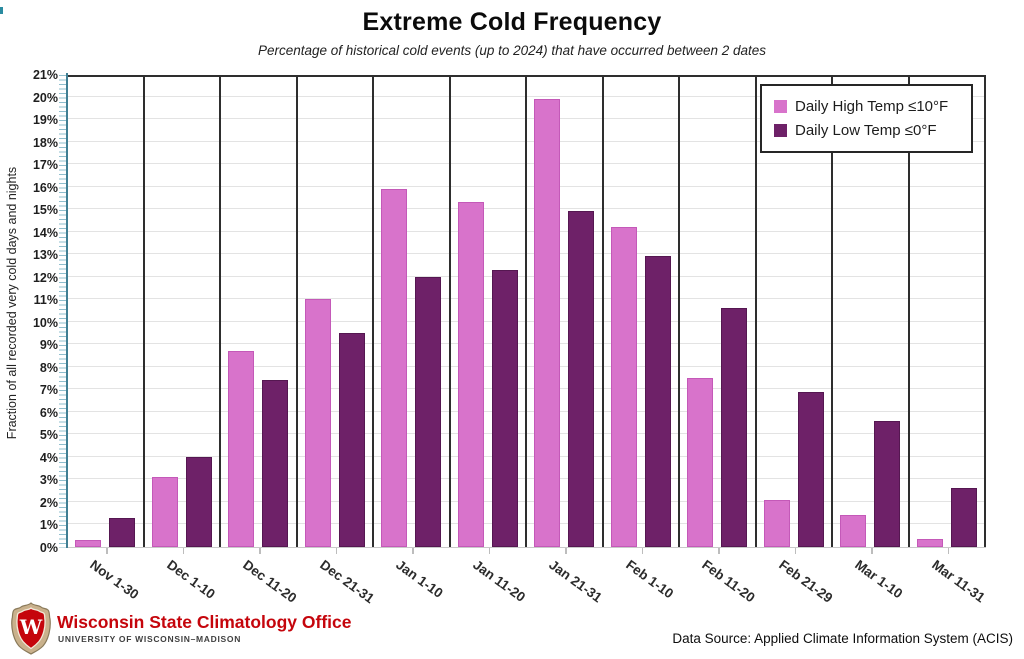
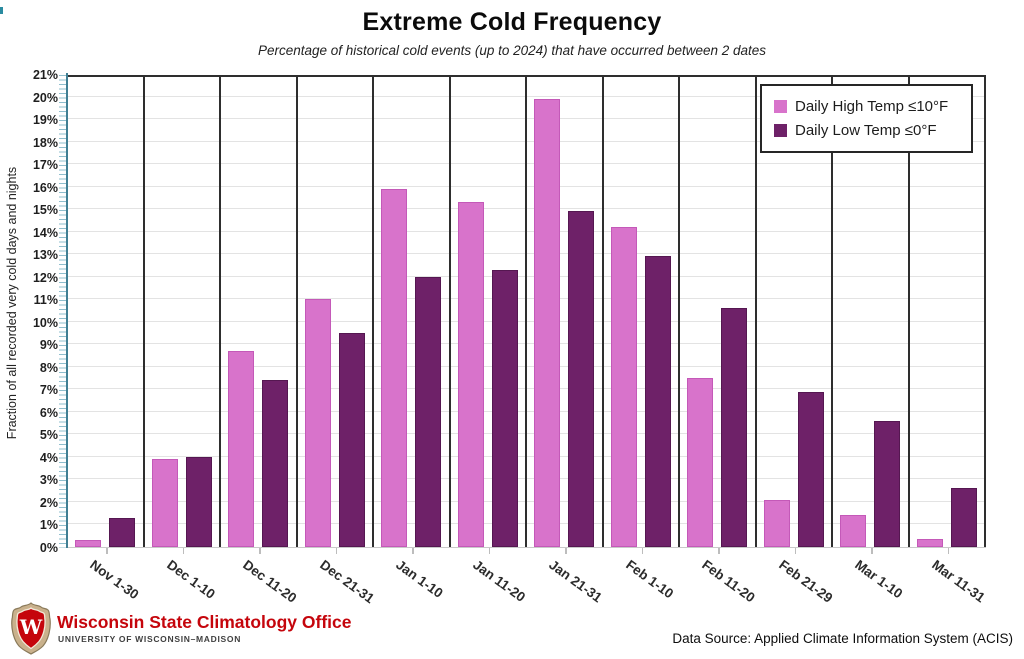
Daily High Temp ≤10°F/Dec 1-10: 3.1% -> 3.9%
